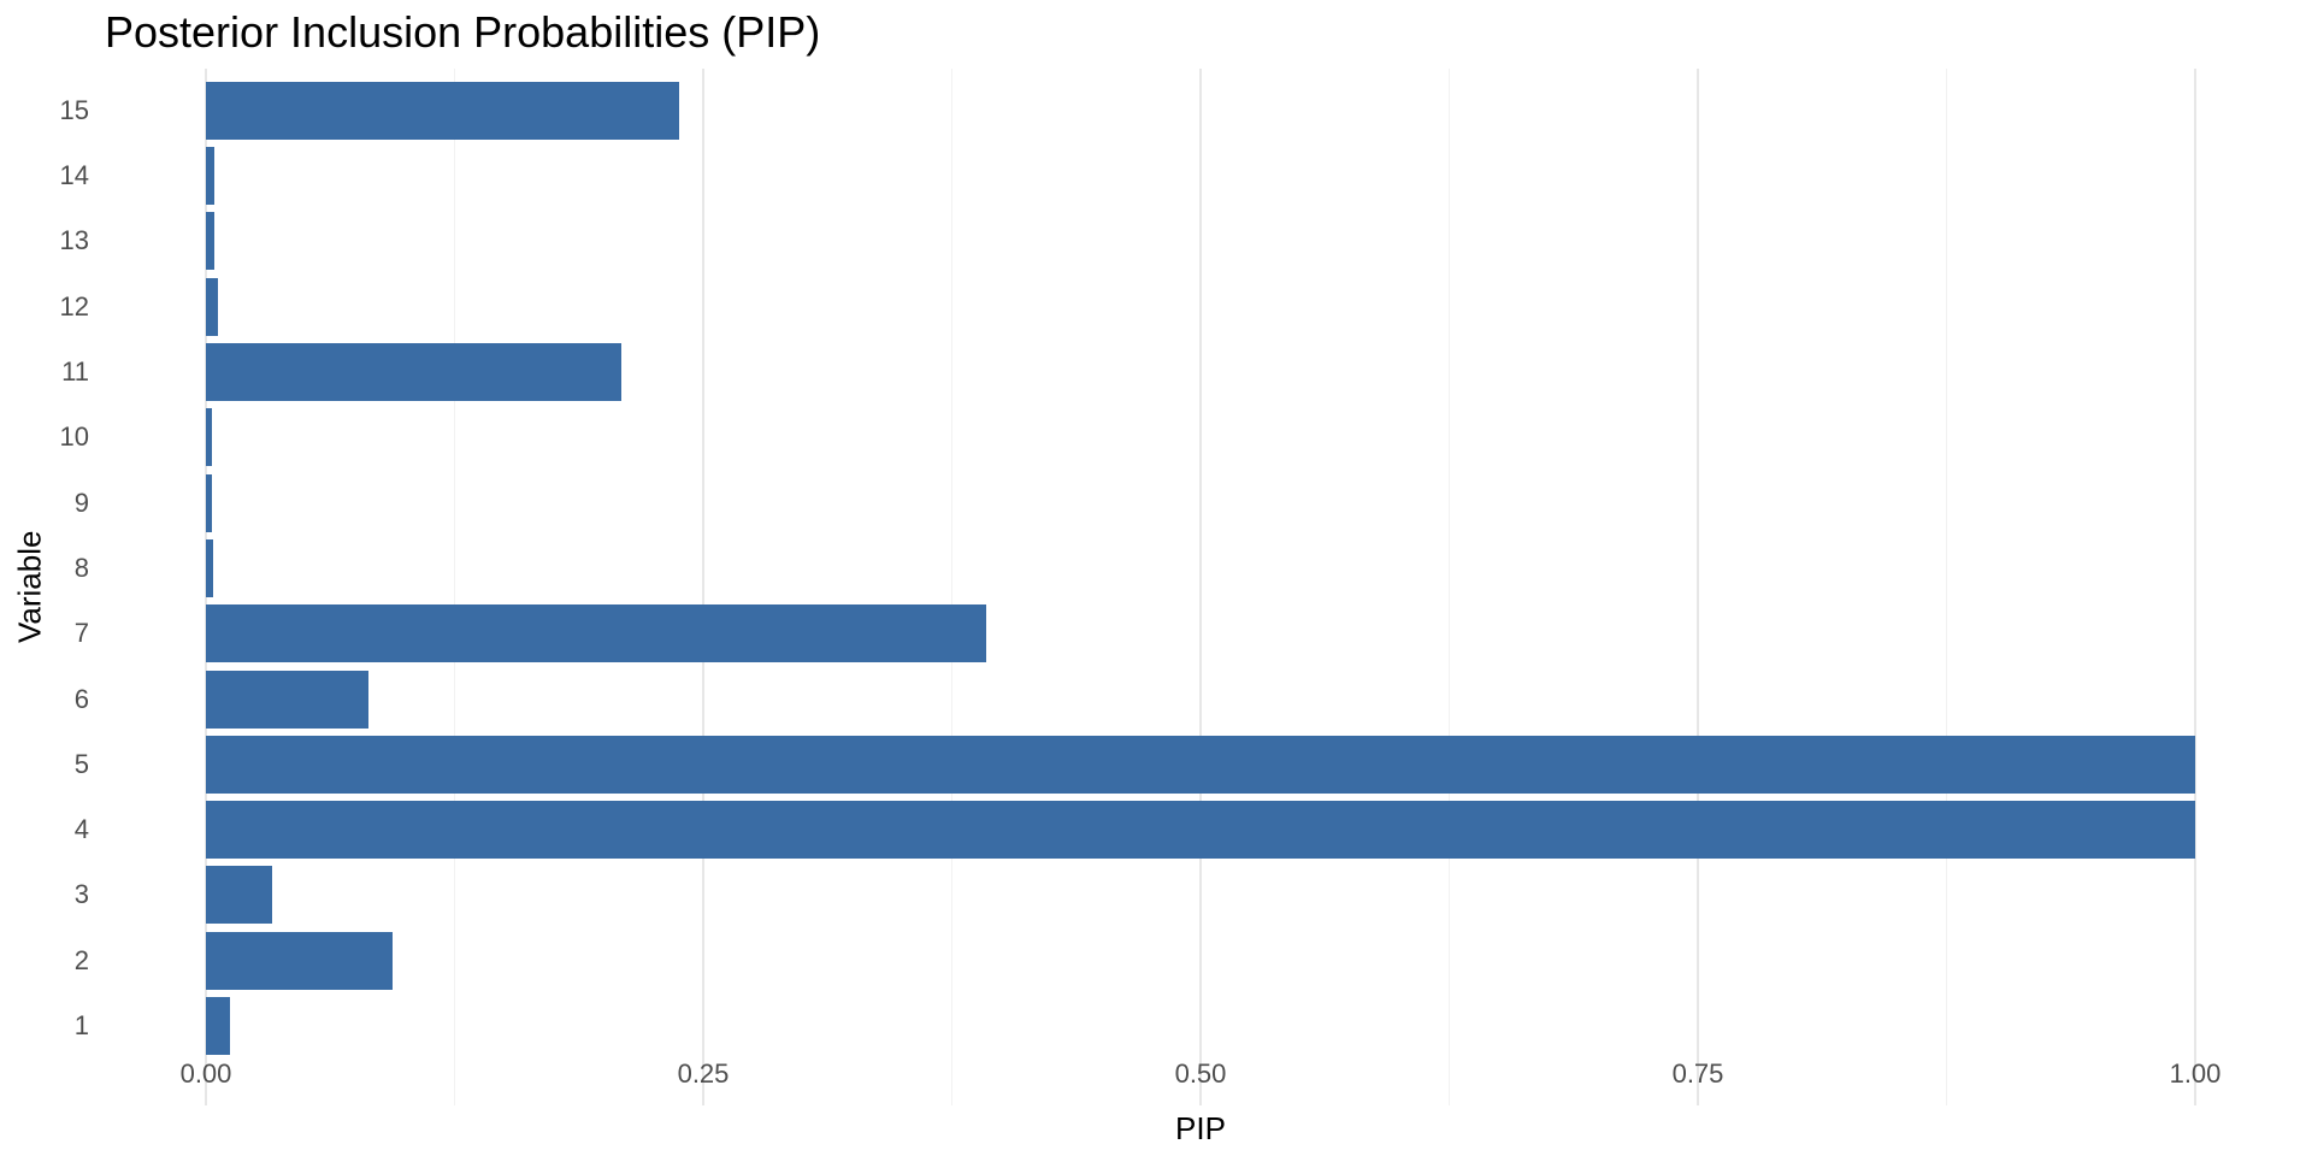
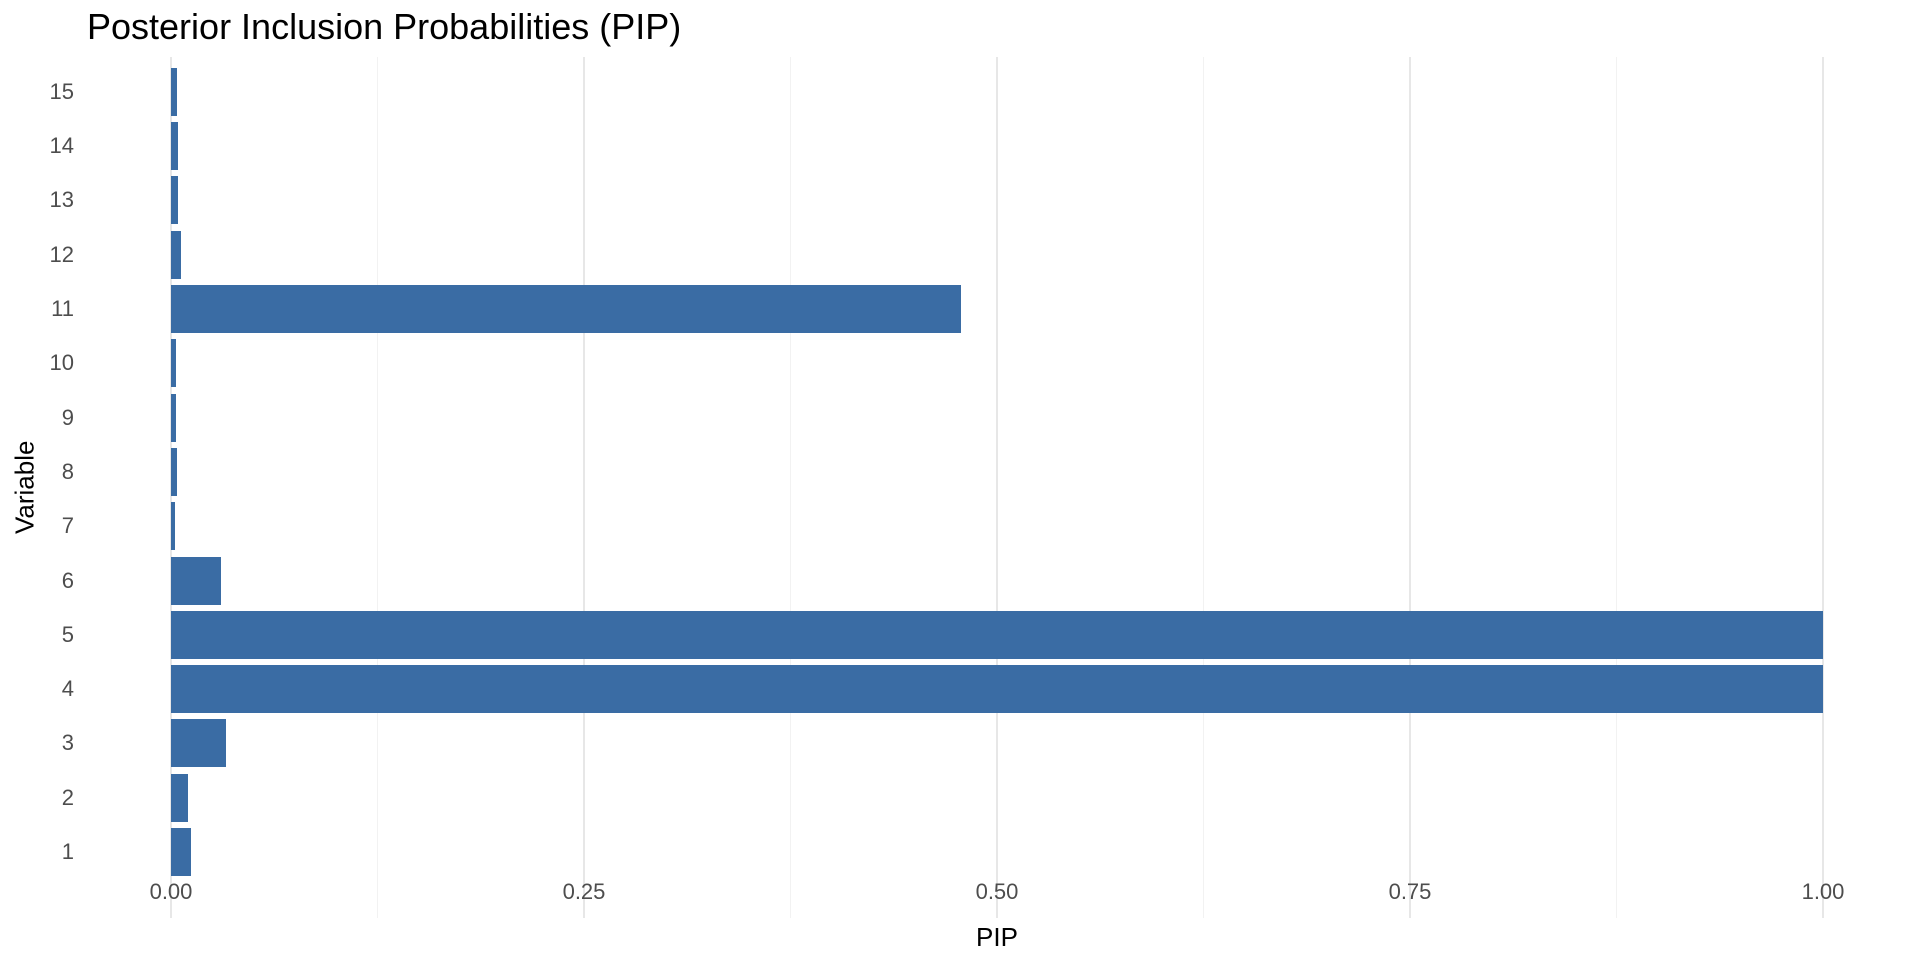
2: 0.094 -> 0.010
6: 0.082 -> 0.030
7: 0.392 -> 0.003
11: 0.209 -> 0.478
15: 0.238 -> 0.004
